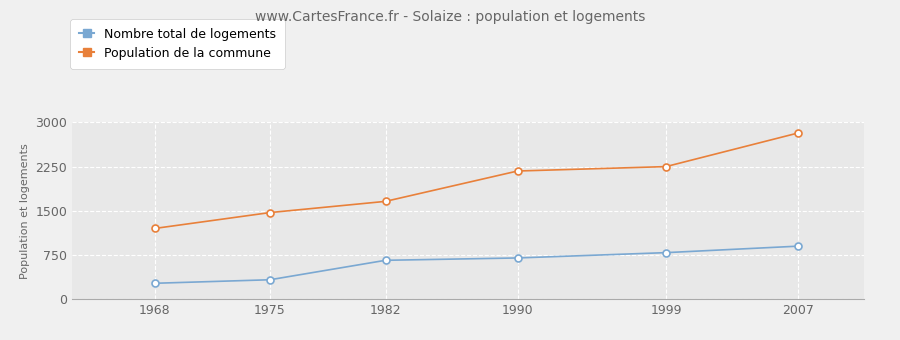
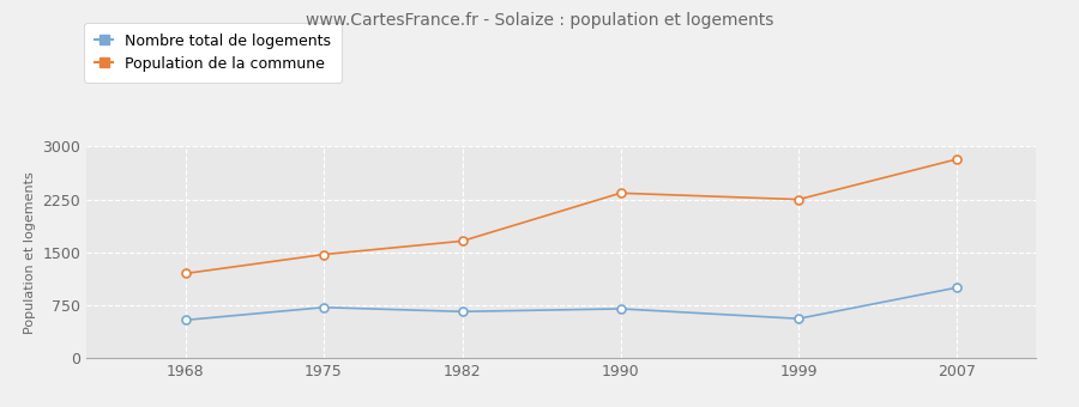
Nombre total de logements/1968: 270 -> 540
Nombre total de logements/1975: 330 -> 720
Population de la commune/1990: 2180 -> 2340
Nombre total de logements/1999: 790 -> 560
Nombre total de logements/2007: 900 -> 1000
